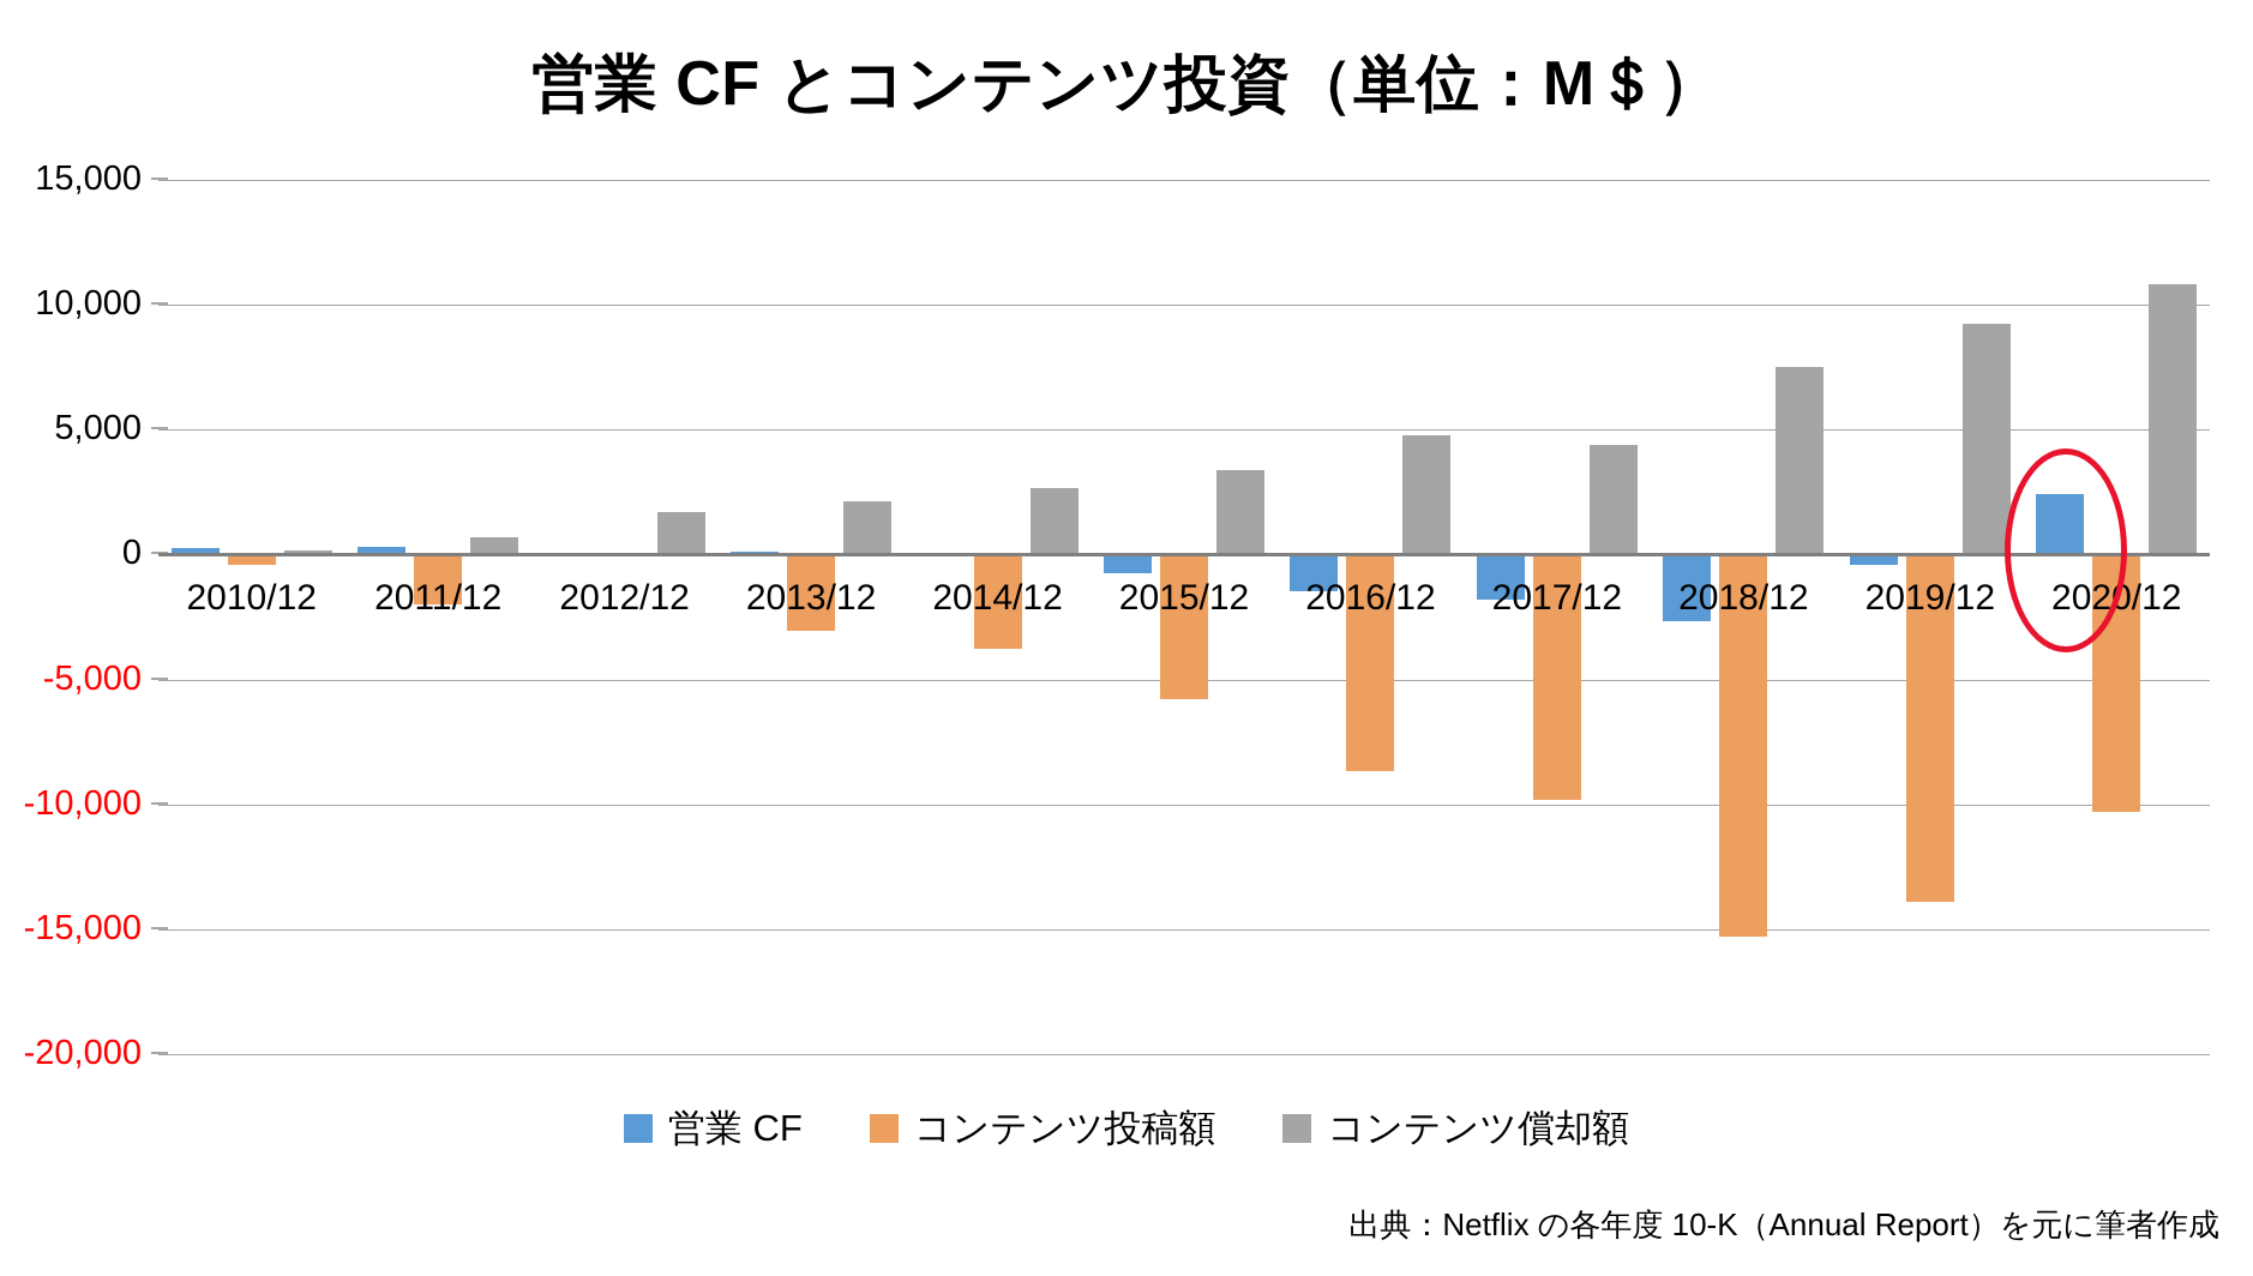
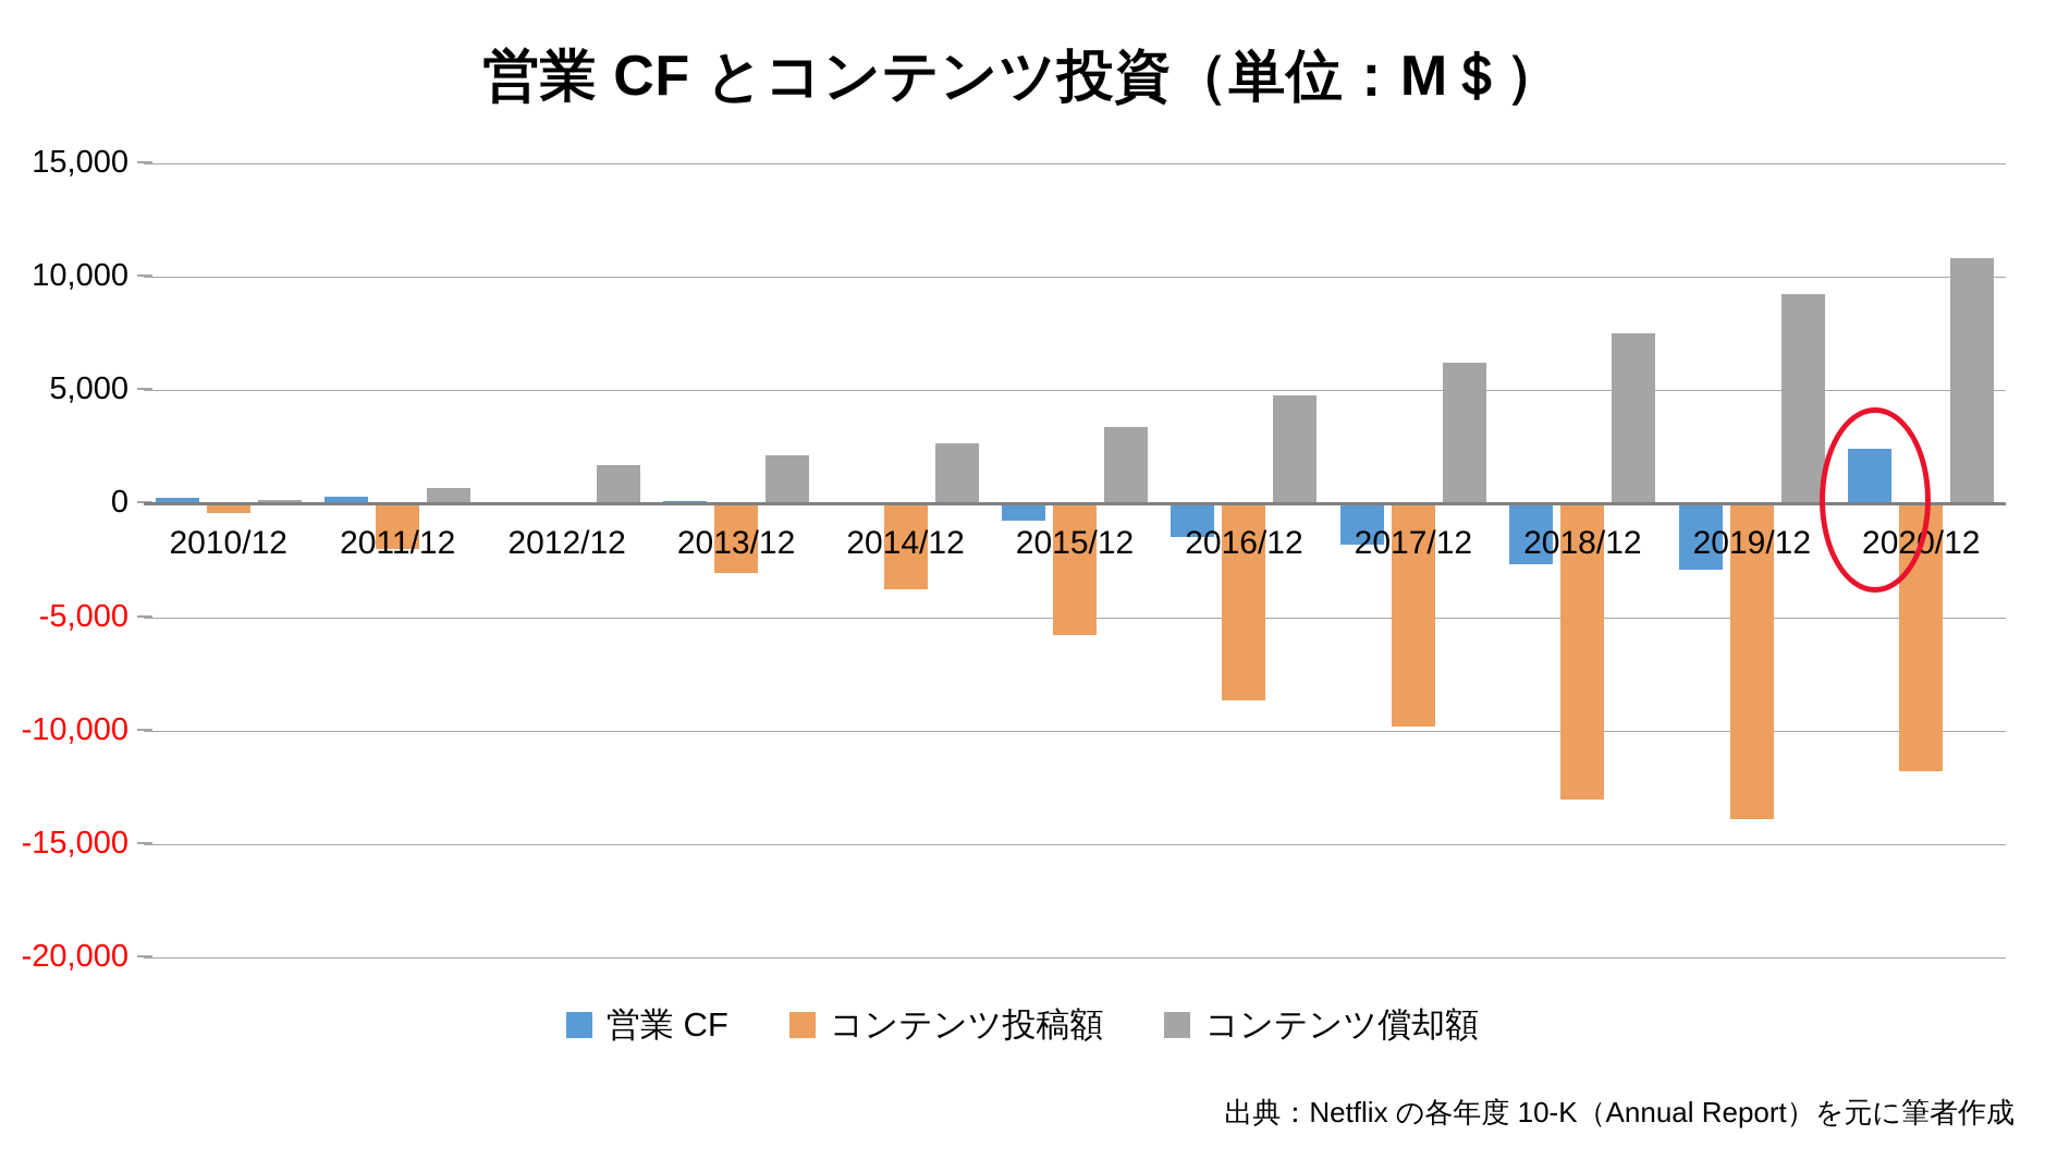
コンテンツ償却額/2017/12: 4400 -> 6200
コンテンツ投稿額/2018/12: -15300 -> -13000
営業 CF/2019/12: -400 -> -2900
コンテンツ投稿額/2020/12: -10300 -> -11800
